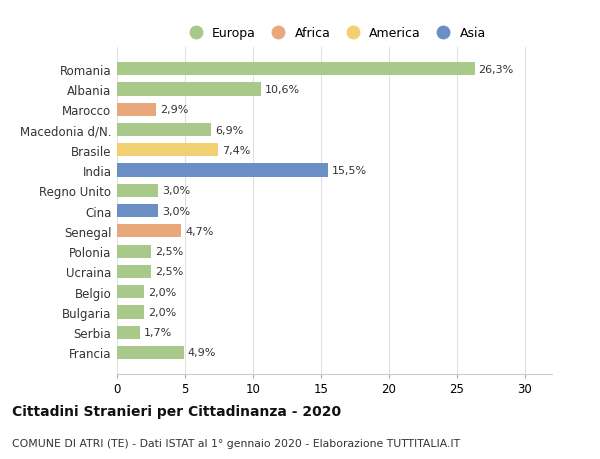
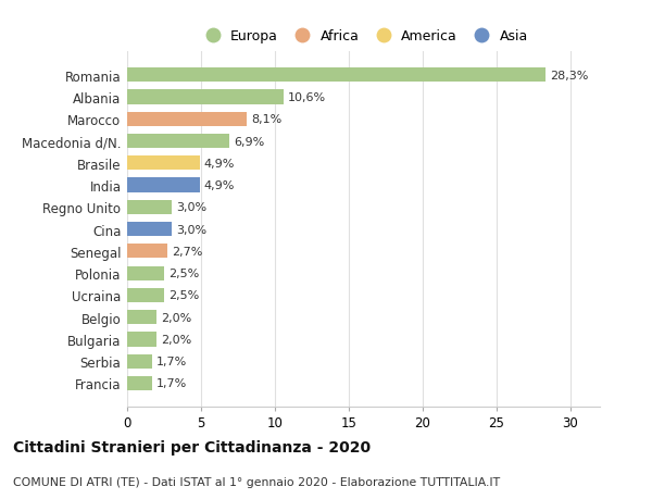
Romania: 26,3% -> 28,3%
Marocco: 2,9% -> 8,1%
Brasile: 7,4% -> 4,9%
India: 15,5% -> 4,9%
Senegal: 4,7% -> 2,7%
Francia: 4,9% -> 1,7%
